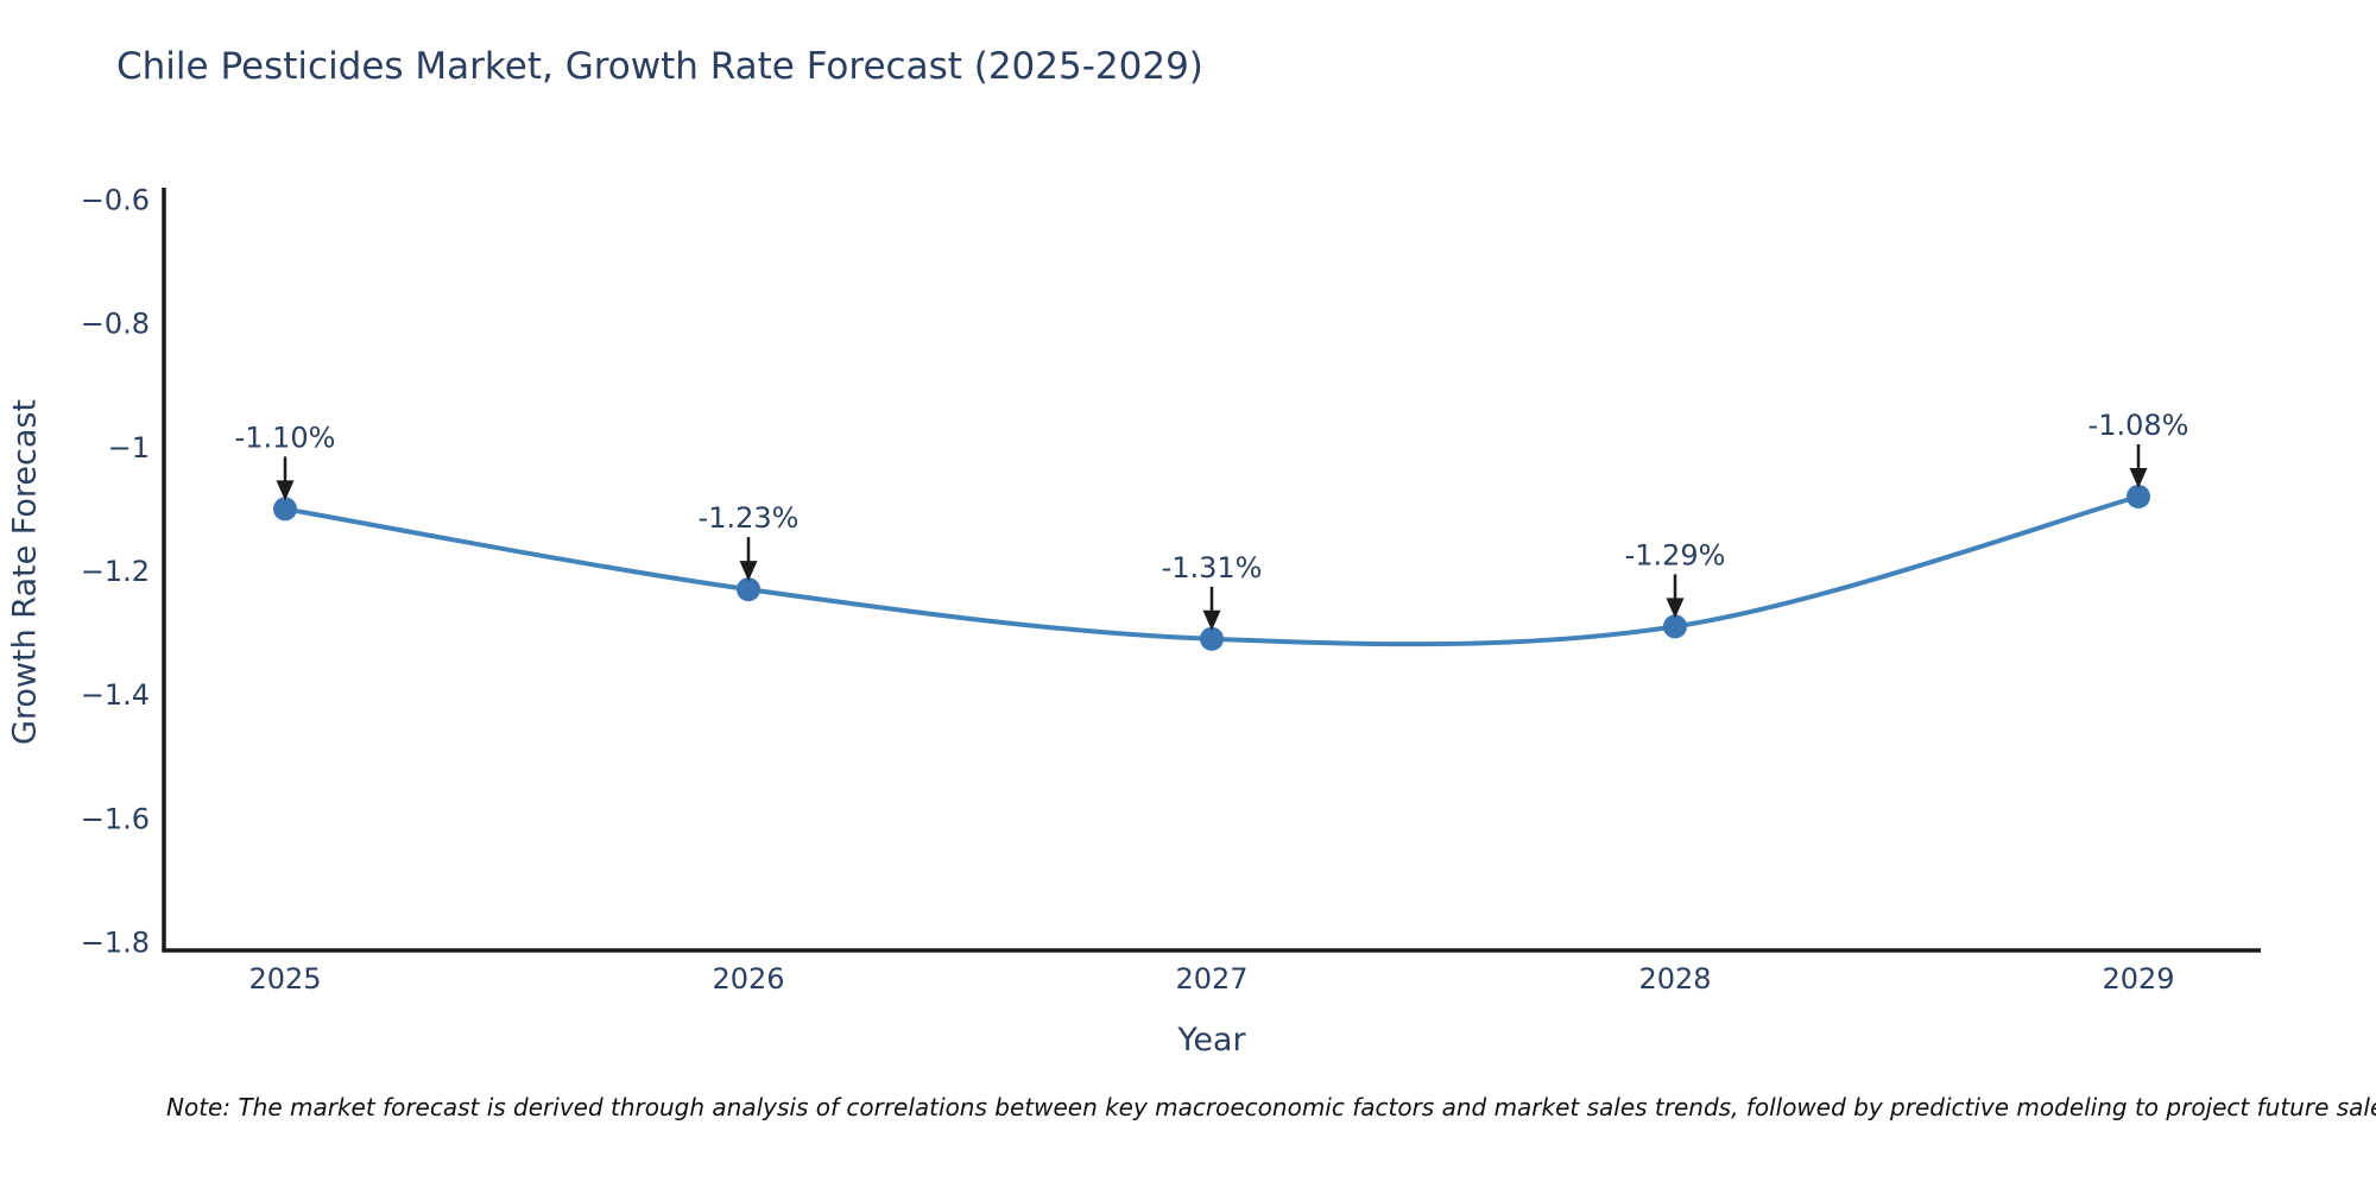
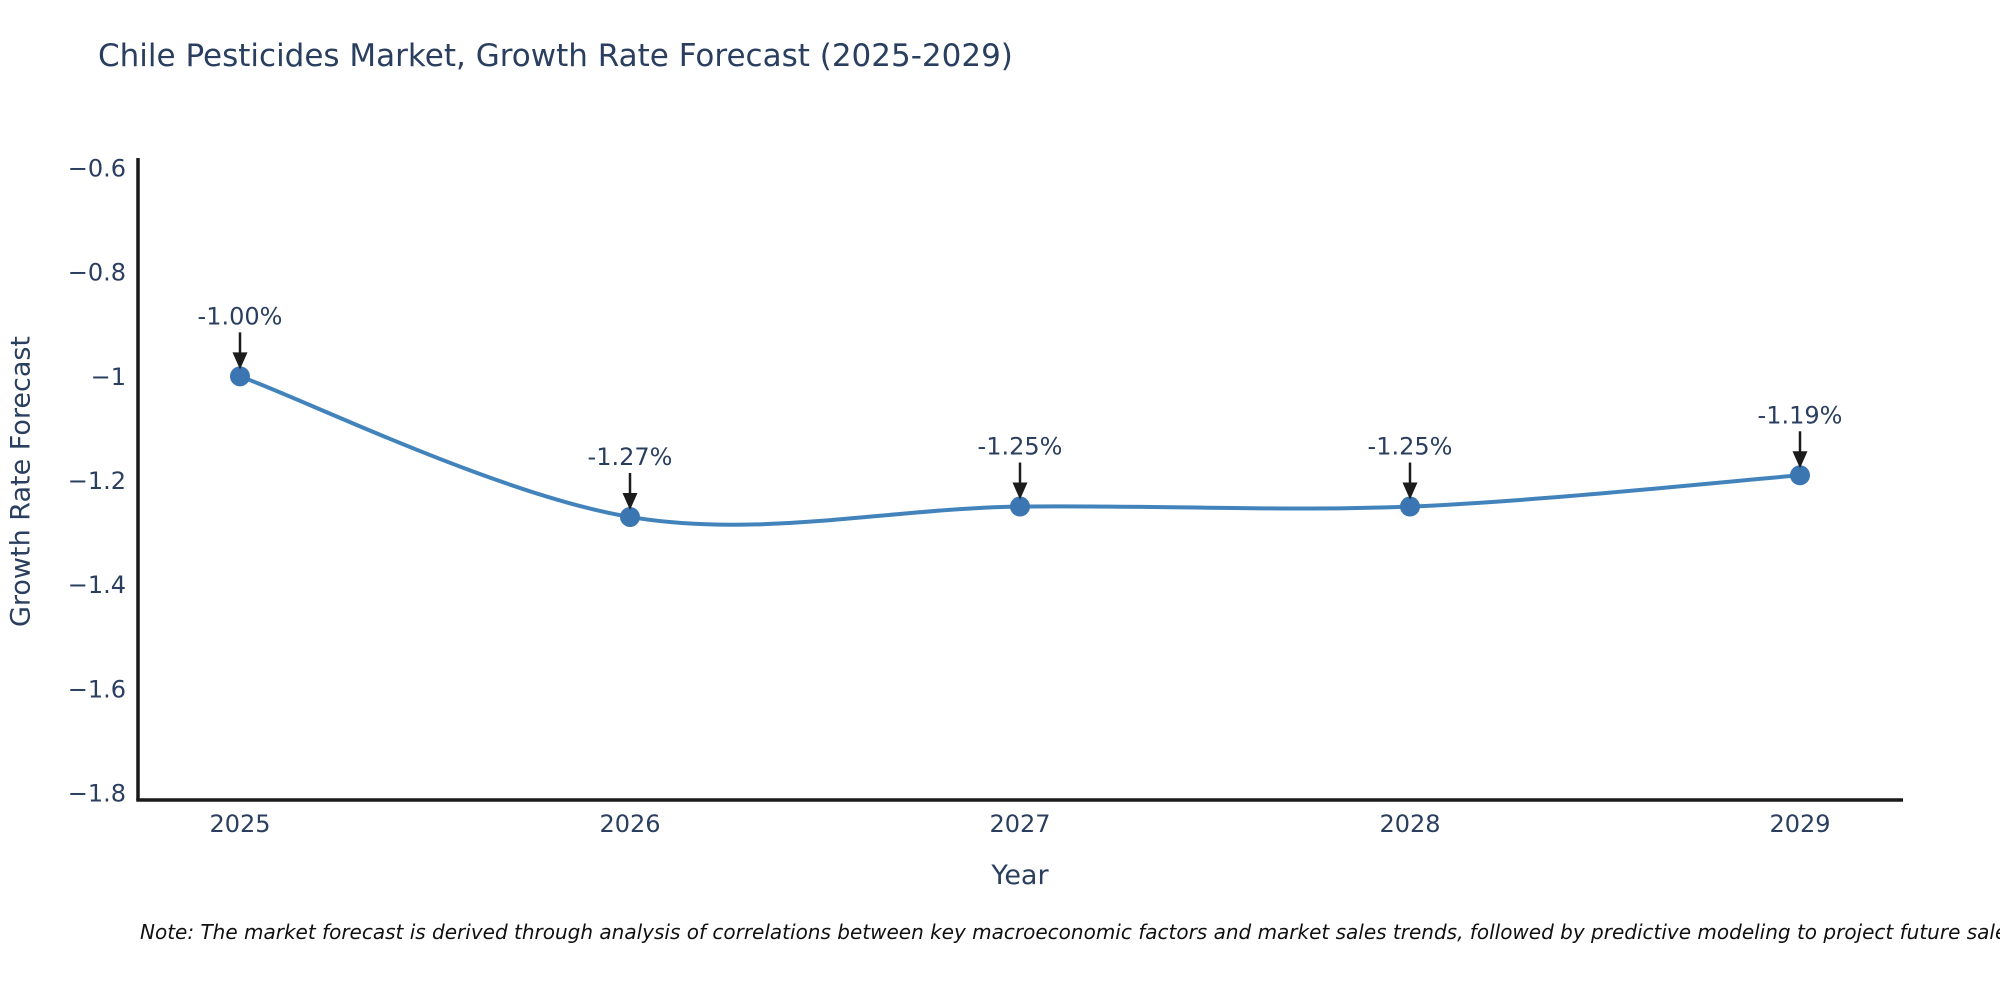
2025: -1.10% -> -1.00%
2026: -1.23% -> -1.27%
2027: -1.31% -> -1.25%
2028: -1.29% -> -1.25%
2029: -1.08% -> -1.19%
